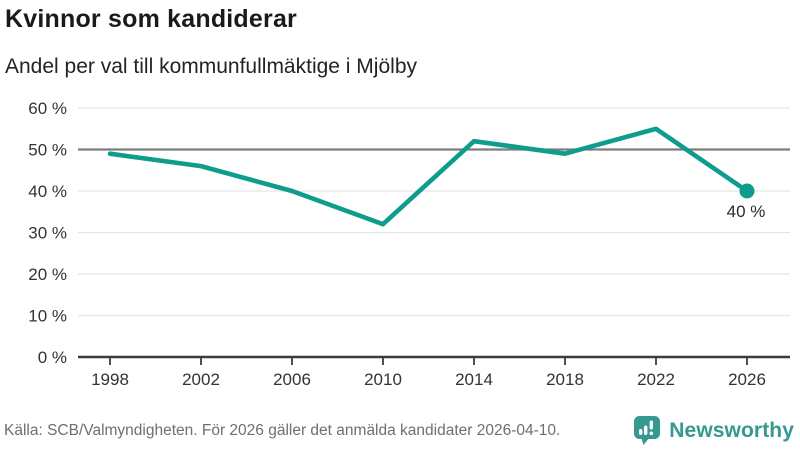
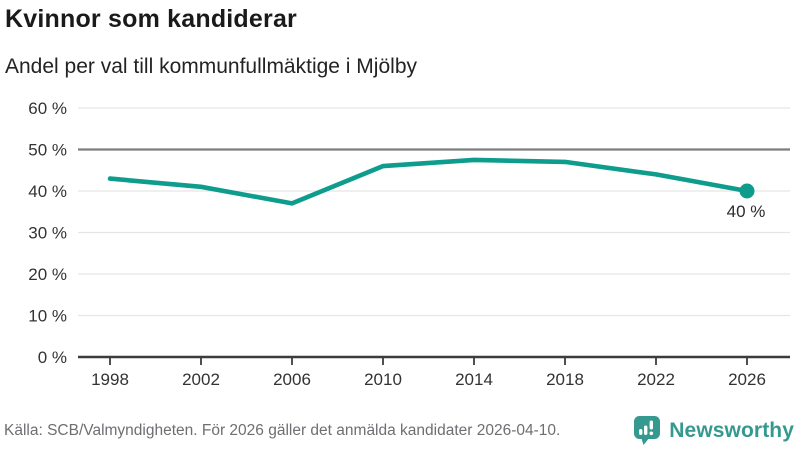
1998: 49% -> 43%
2002: 46% -> 41%
2006: 40% -> 37%
2010: 32% -> 46%
2014: 52% -> 48%
2018: 49% -> 47%
2022: 55% -> 44%
